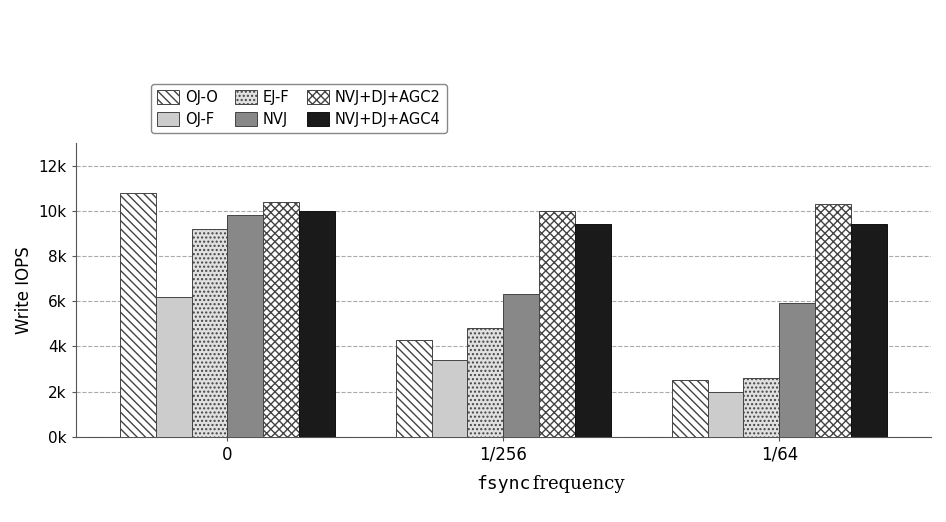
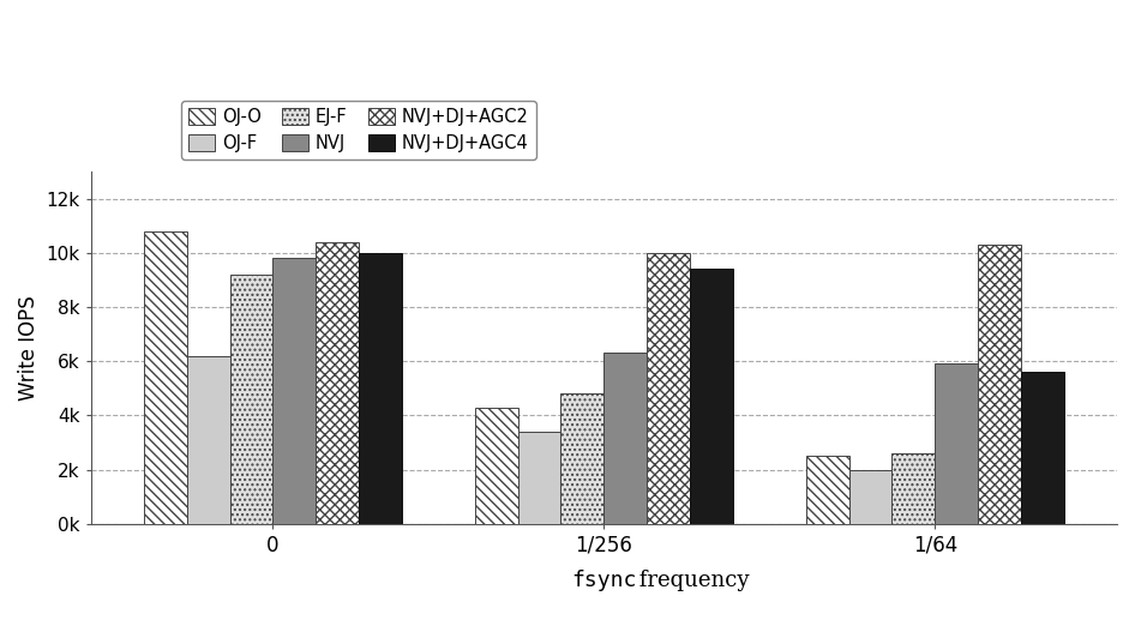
NVJ+DJ+AGC4/1/64: 9.4k -> 5.6k
